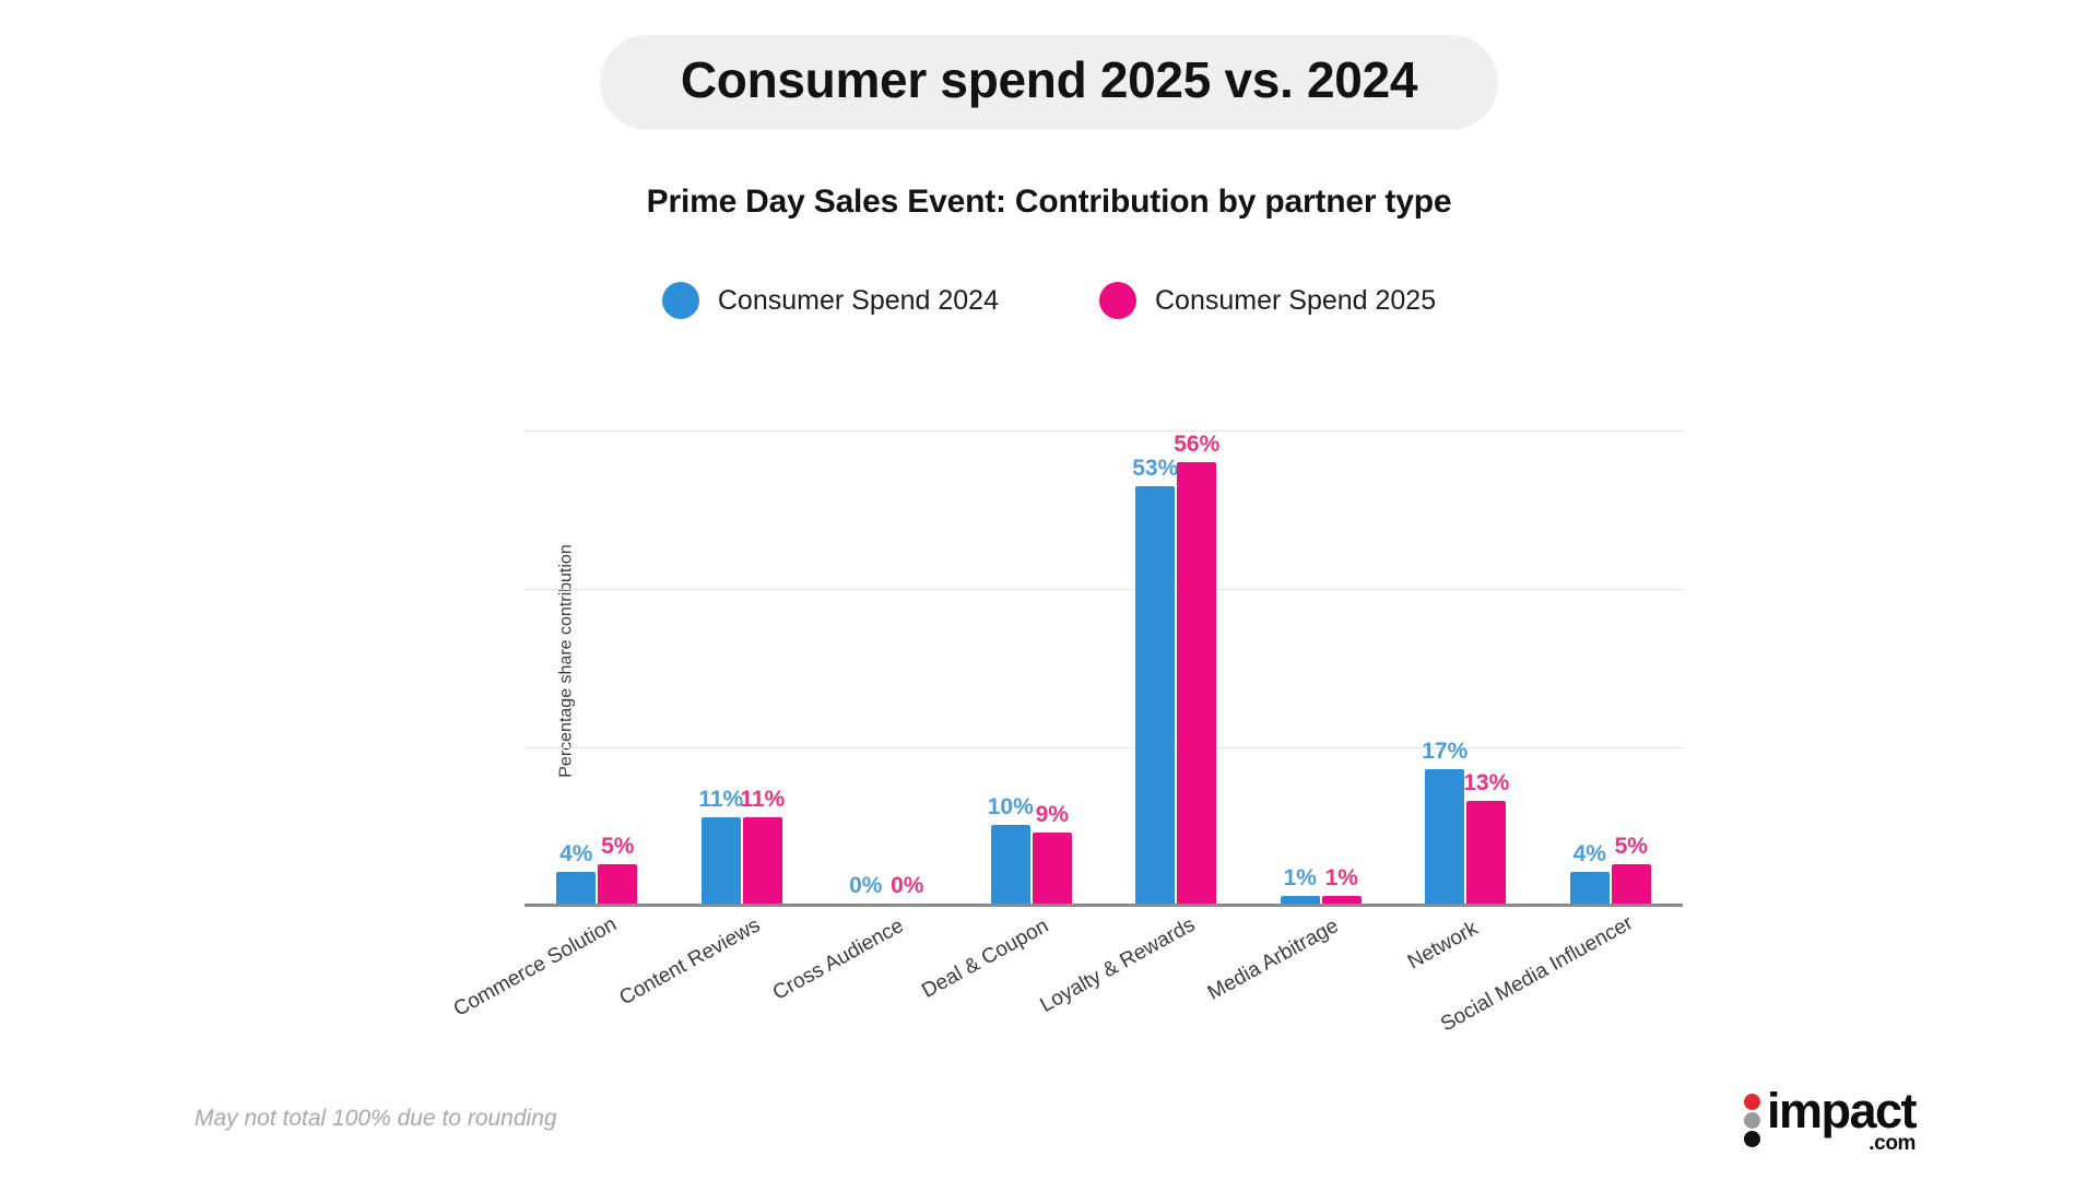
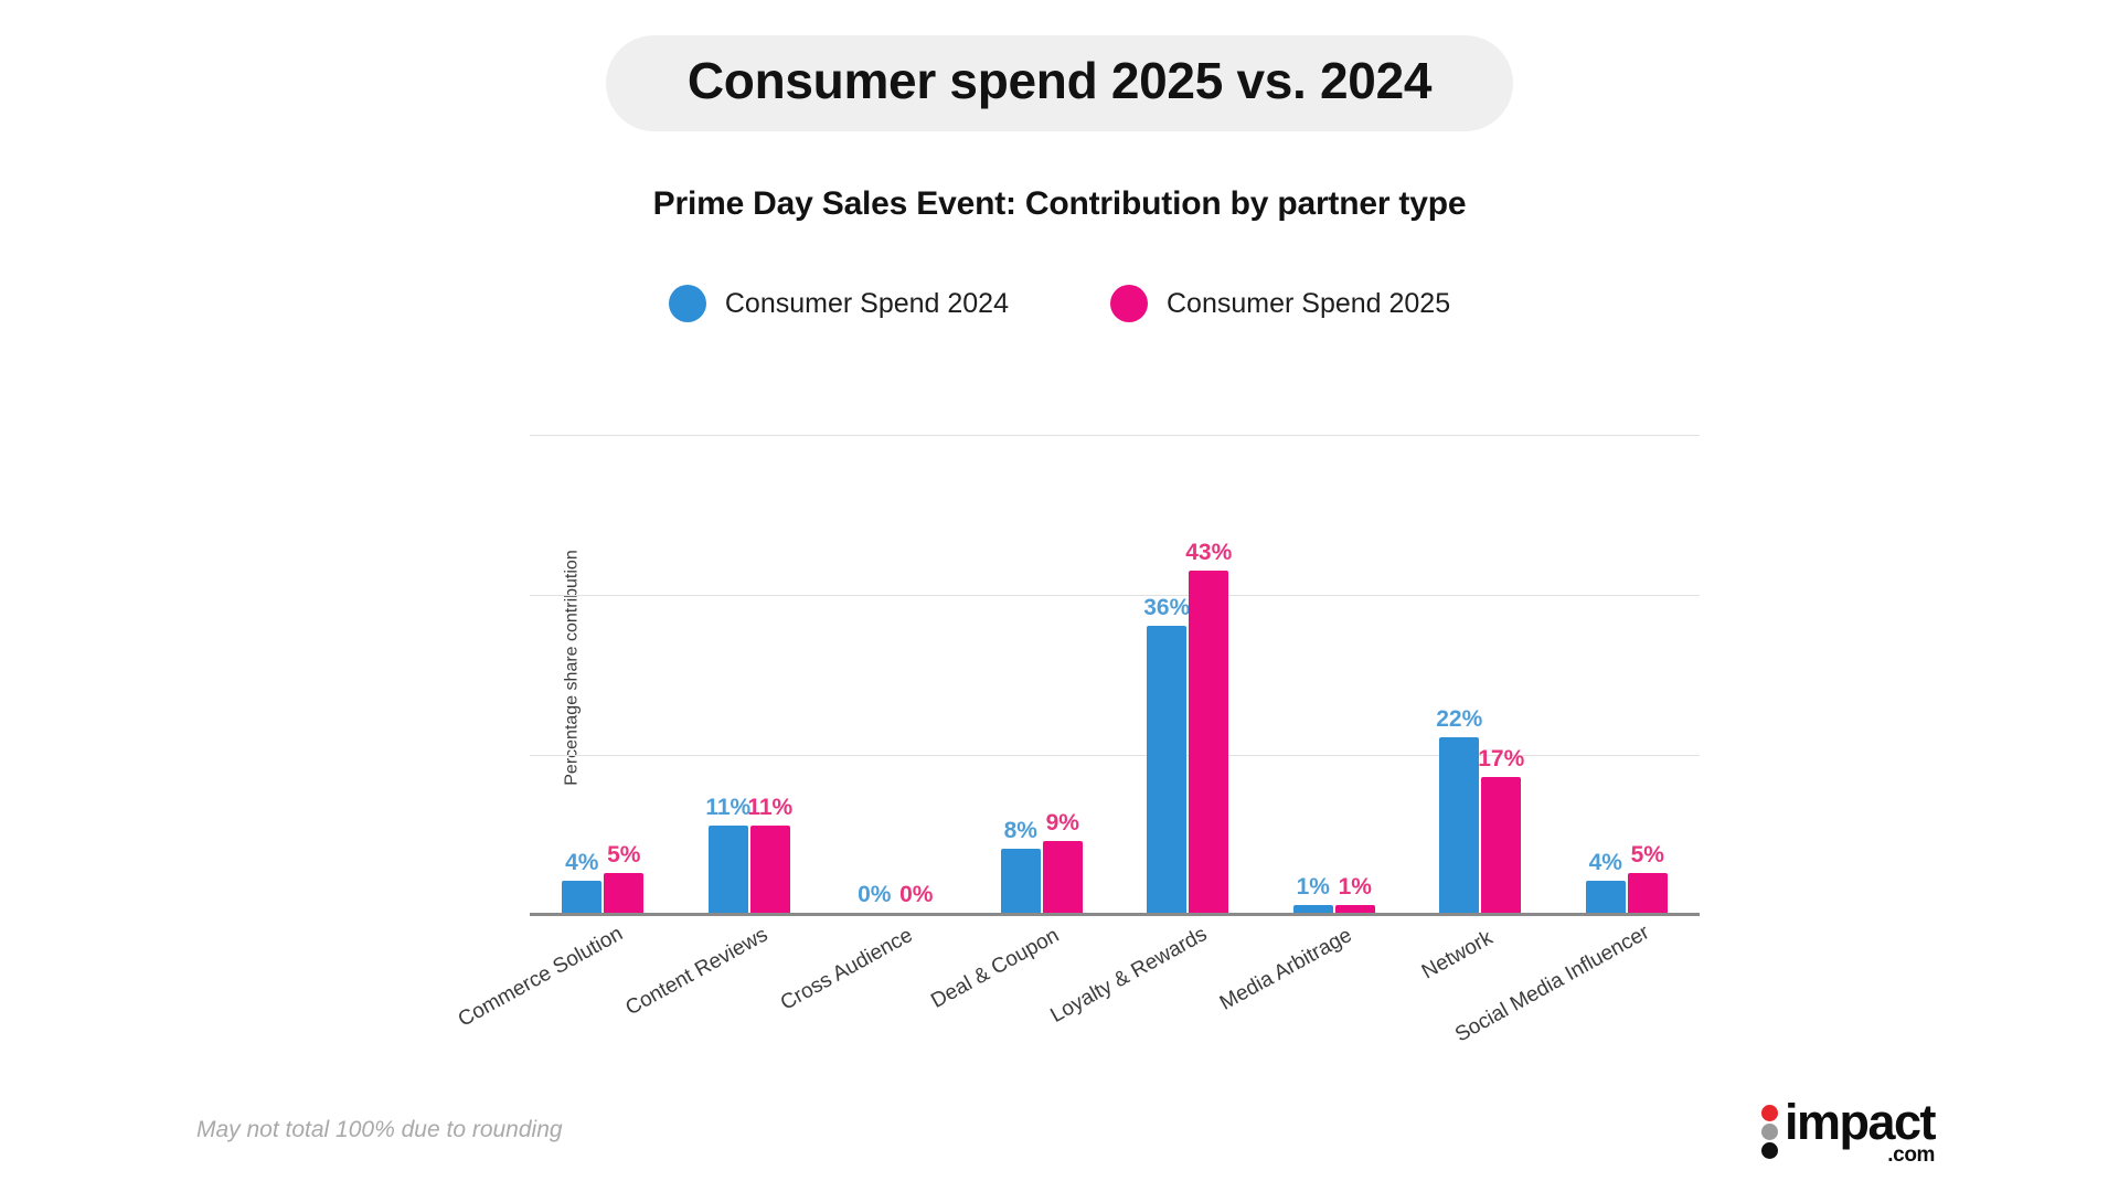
Consumer Spend 2024/Deal & Coupon: 10% -> 8%
Consumer Spend 2024/Loyalty & Rewards: 53% -> 36%
Consumer Spend 2025/Loyalty & Rewards: 56% -> 43%
Consumer Spend 2024/Network: 17% -> 22%
Consumer Spend 2025/Network: 13% -> 17%
